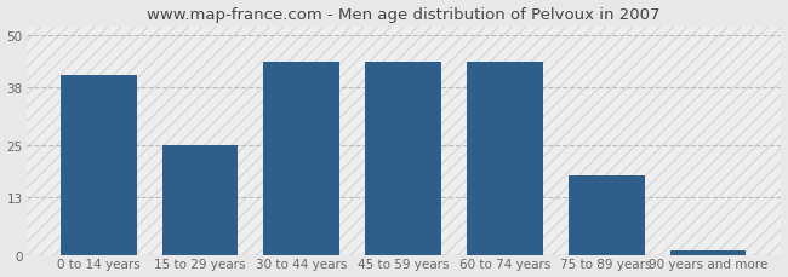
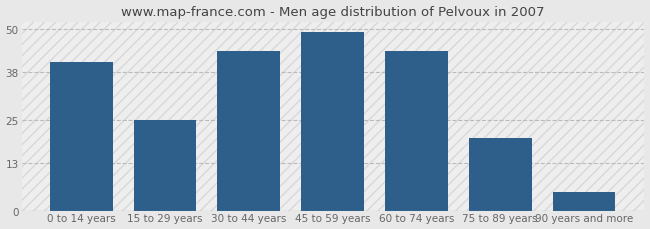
45 to 59 years: 44 -> 49
75 to 89 years: 18 -> 20
90 years and more: 1 -> 5
